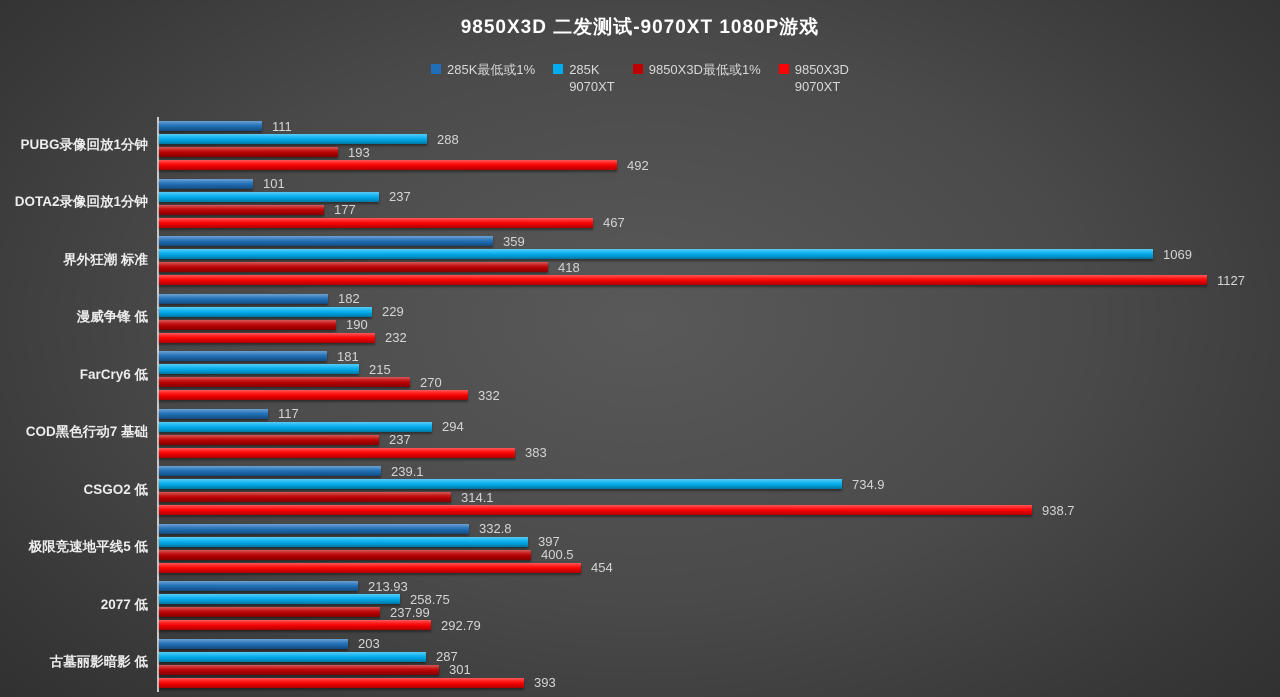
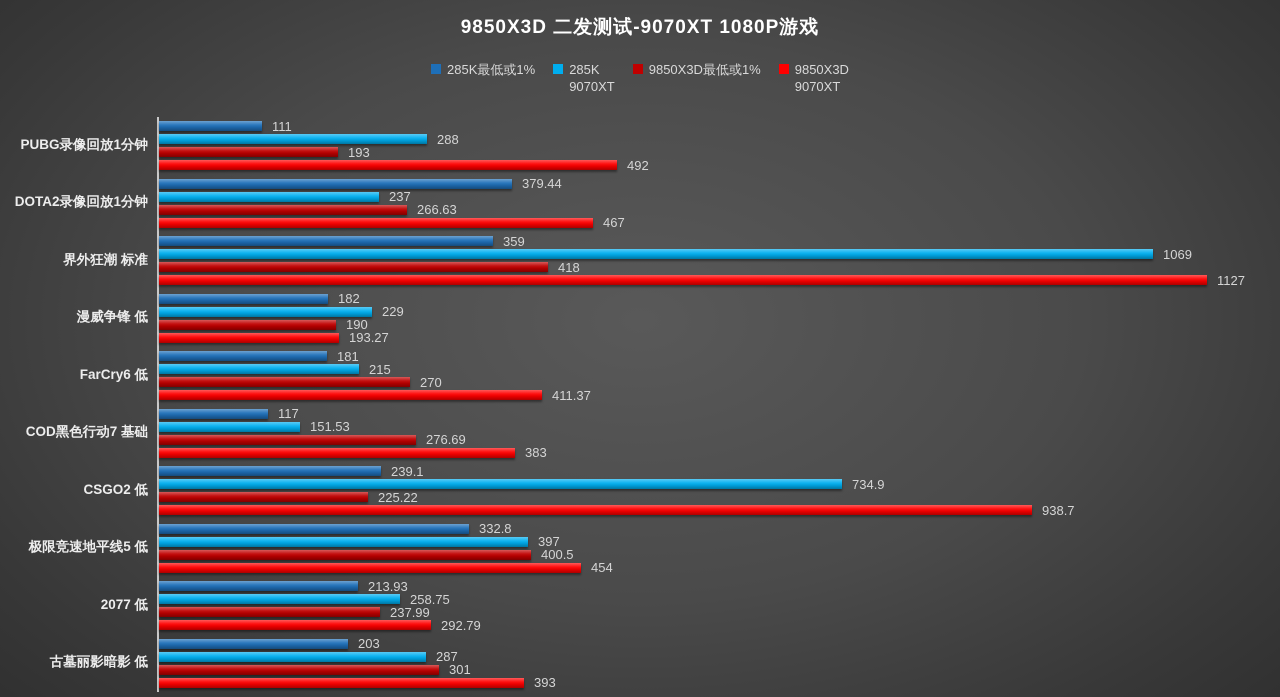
285K最低或1%/DOTA2录像回放1分钟: 101 -> 379.44
9850X3D最低或1%/DOTA2录像回放1分钟: 177 -> 266.63
9850X3D 9070XT/漫威争锋 低: 232 -> 193.27
9850X3D 9070XT/FarCry6 低: 332 -> 411.37
285K 9070XT/COD黑色行动7 基础: 294 -> 151.53
9850X3D最低或1%/COD黑色行动7 基础: 237 -> 276.69
9850X3D最低或1%/CSGO2 低: 314.1 -> 225.22
